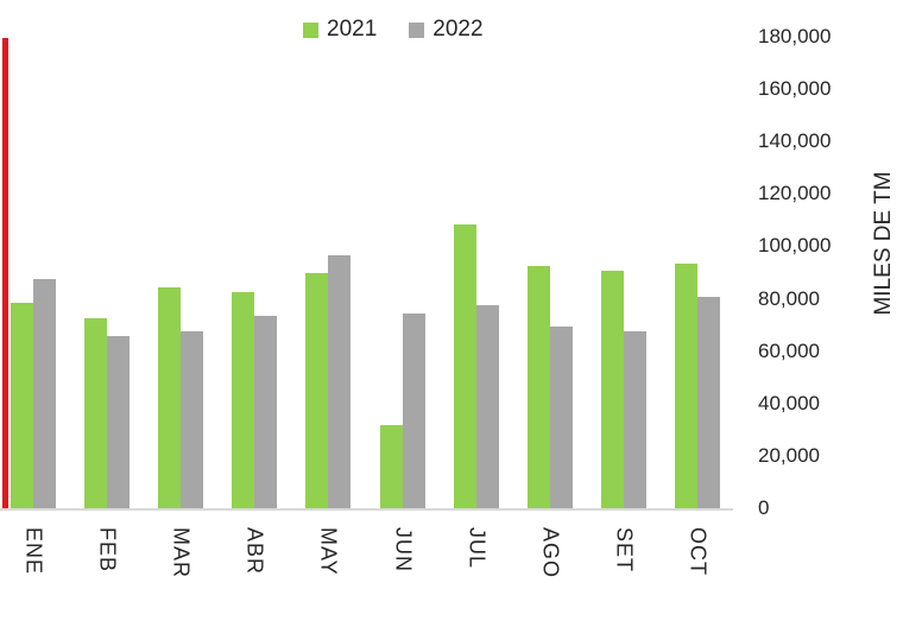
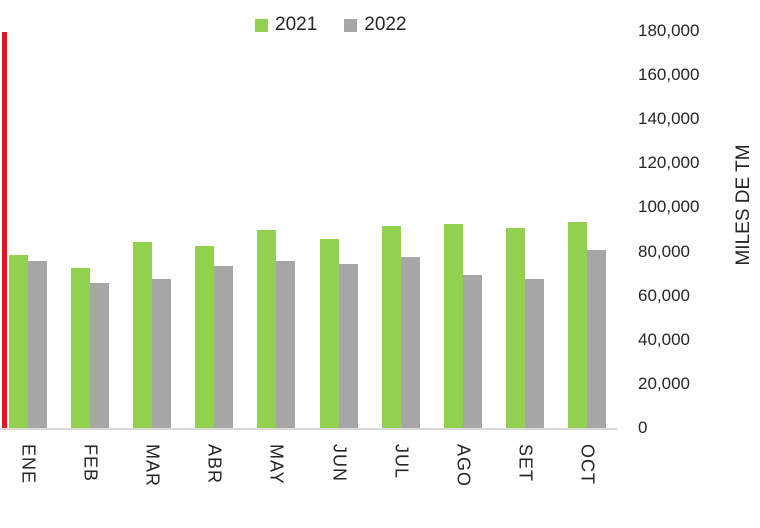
2022/ENE: 88000 -> 76000
2022/MAY: 97000 -> 76000
2021/JUN: 32000 -> 86000
2021/JUL: 109000 -> 92000
